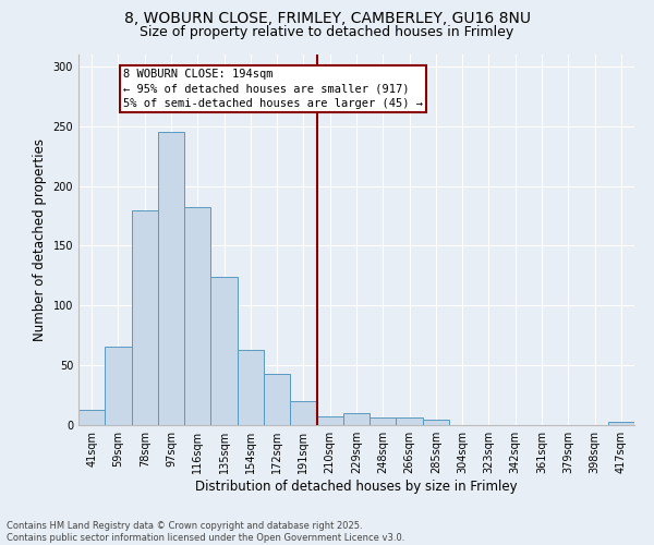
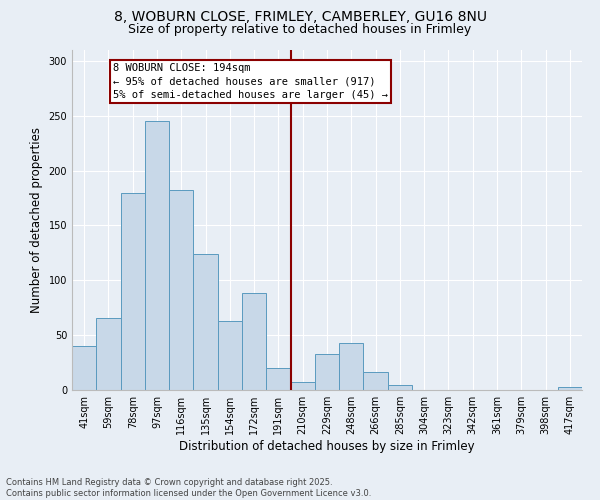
41sqm: 13 -> 40
172sqm: 43 -> 88
229sqm: 10 -> 33
248sqm: 6 -> 43
266sqm: 6 -> 16
